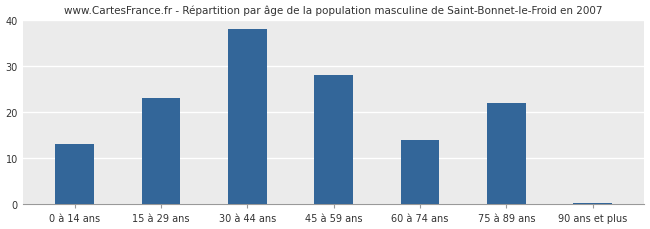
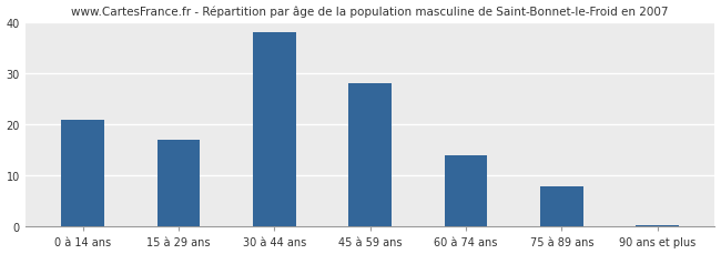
0 à 14 ans: 13.0 -> 21.0
15 à 29 ans: 23.0 -> 17.0
75 à 89 ans: 22.0 -> 8.0
